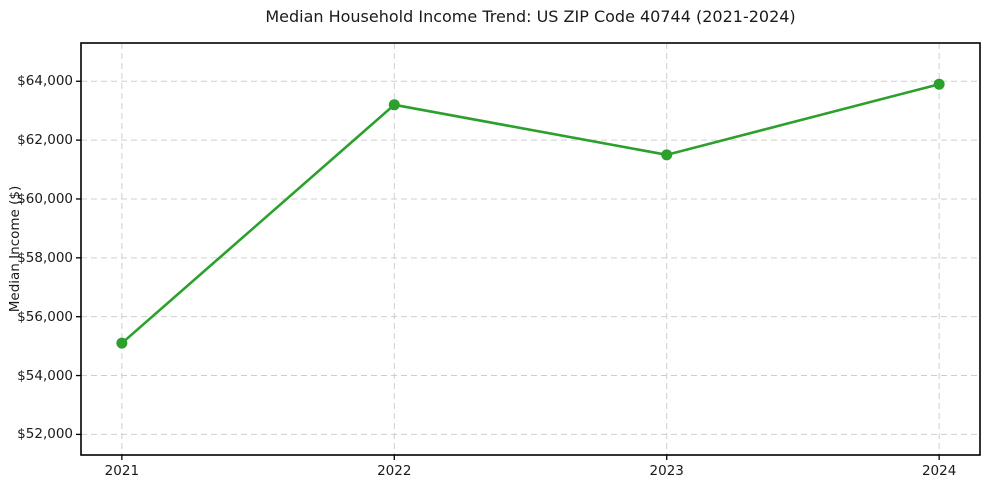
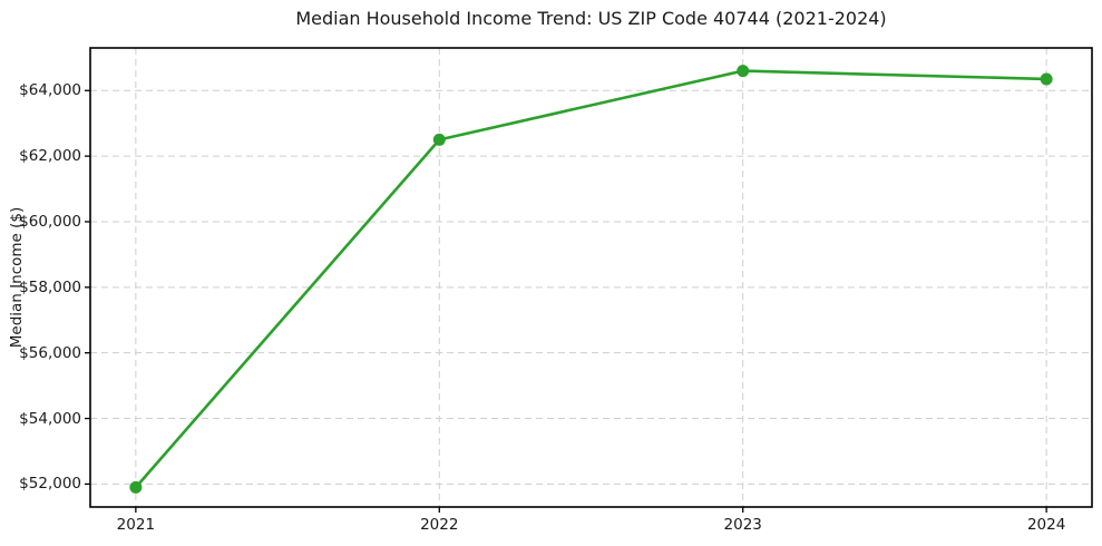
2021: $55100 -> $51900
2022: $63200 -> $62500
2023: $61500 -> $64600
2024: $63900 -> $64400
